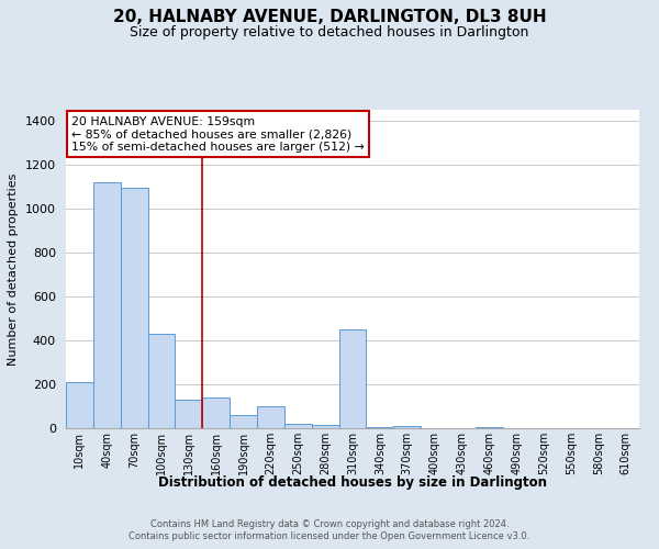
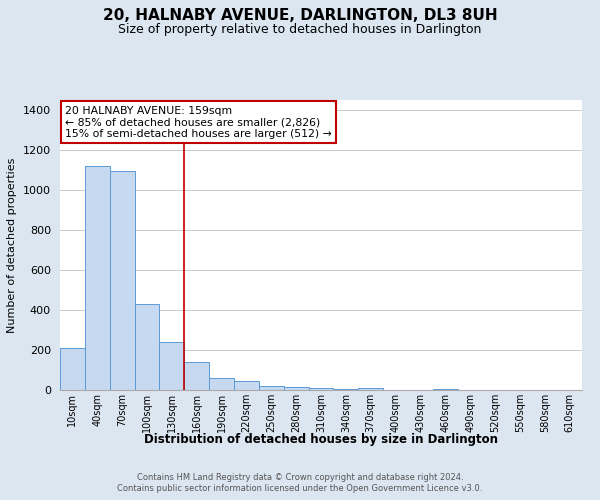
130sqm: 130 -> 240
220sqm: 100 -> 40
310sqm: 450 -> 10
